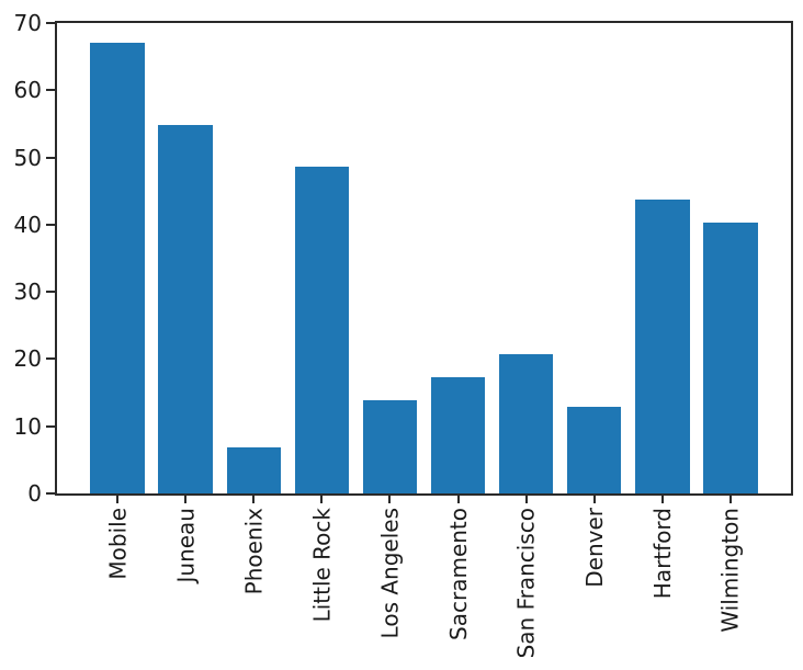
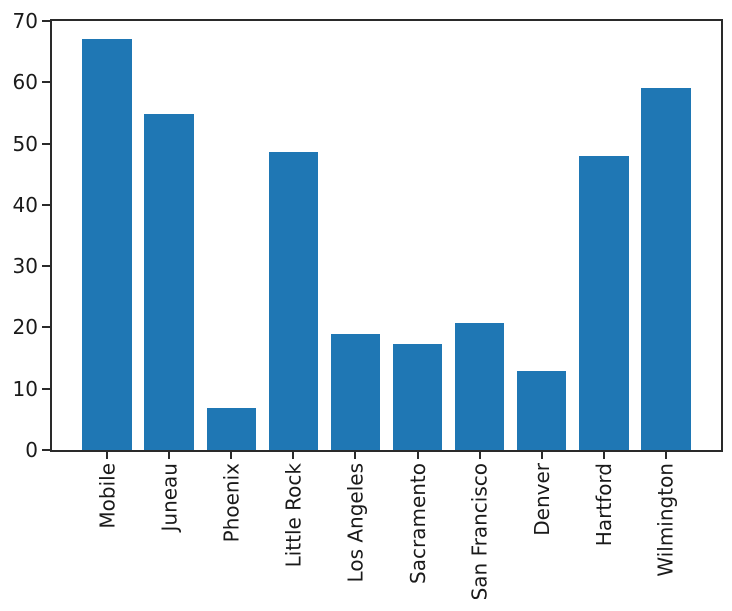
Los Angeles: 14 -> 19
Hartford: 44 -> 48
Wilmington: 40 -> 59
